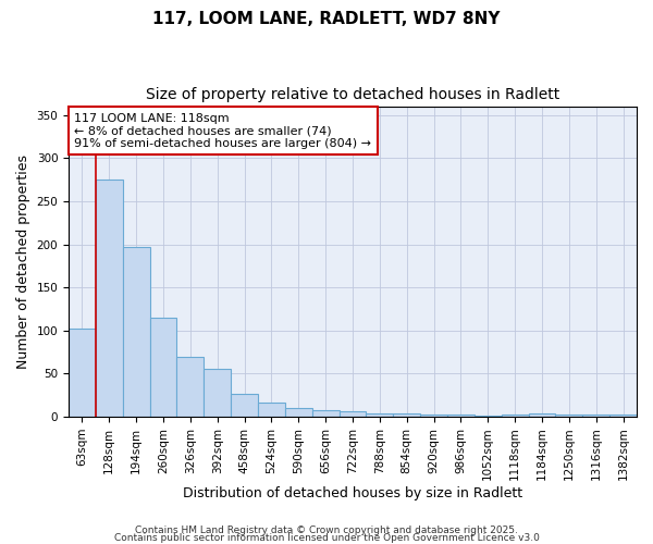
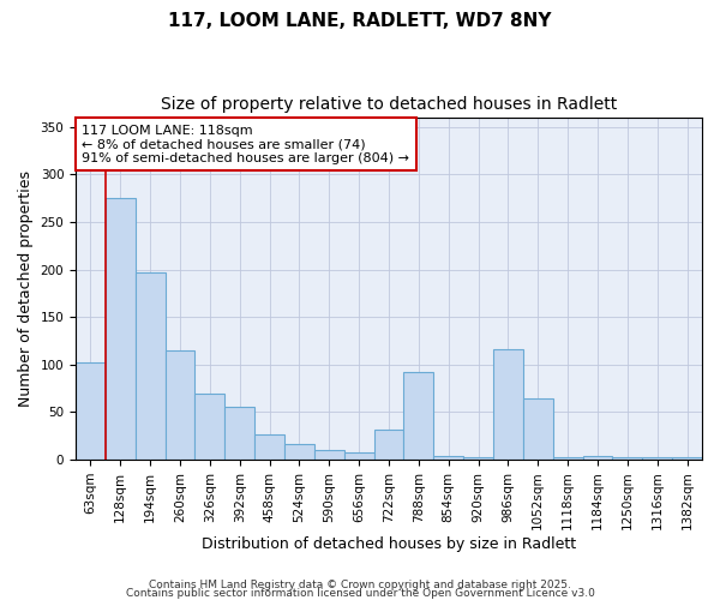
722sqm: 6 -> 32
788sqm: 4 -> 92
986sqm: 2 -> 116
1052sqm: 1 -> 64
